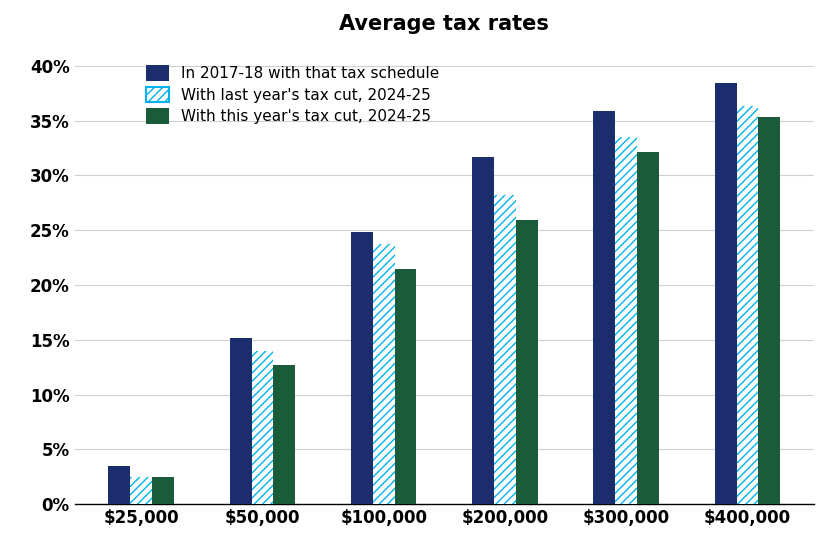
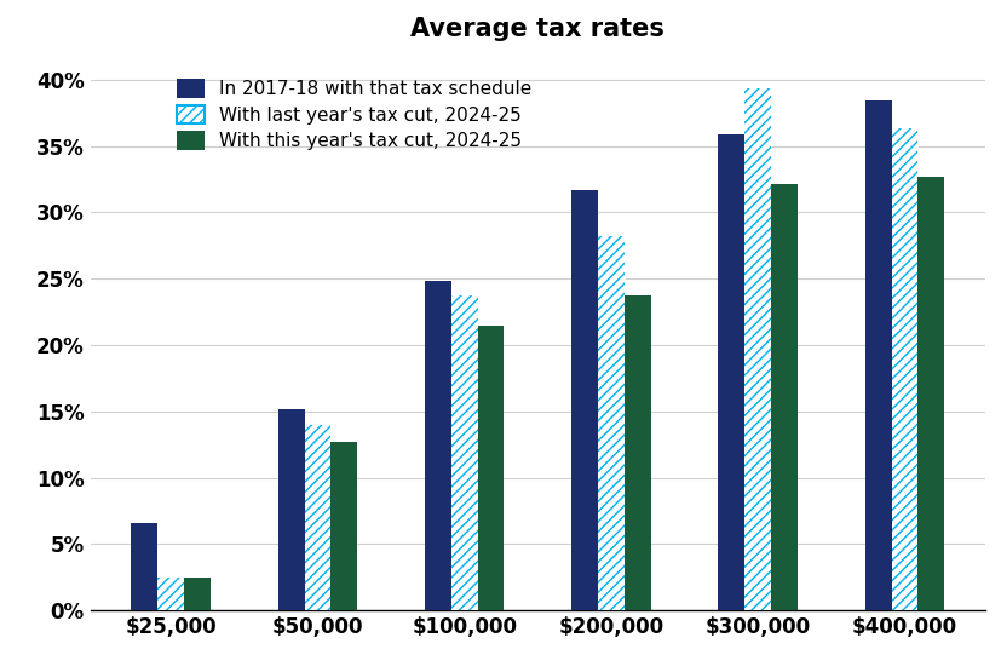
In 2017-18 with that tax schedule/$25,000: 3.5% -> 6.6%
With this year's tax cut, 2024-25/$200,000: 25.9% -> 23.7%
With last year's tax cut, 2024-25/$300,000: 33.5% -> 39.3%
With this year's tax cut, 2024-25/$400,000: 35.3% -> 32.7%
